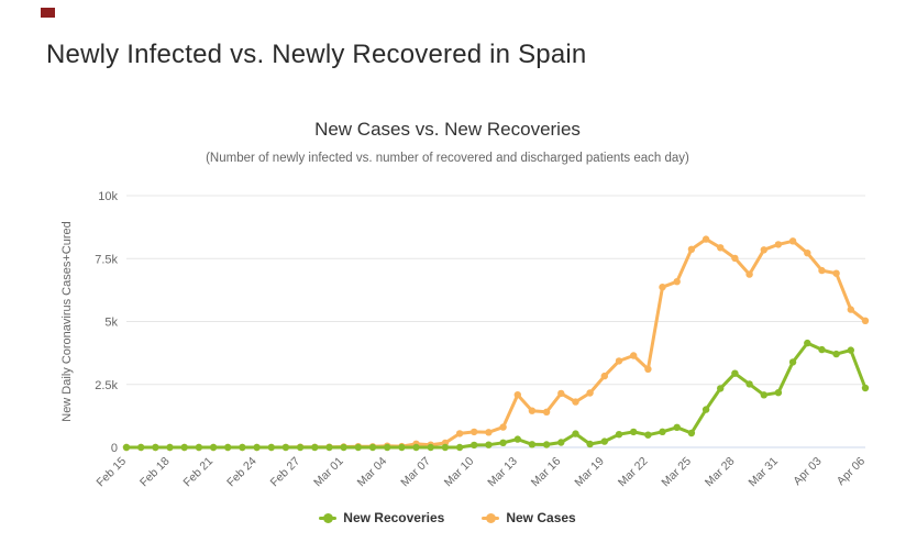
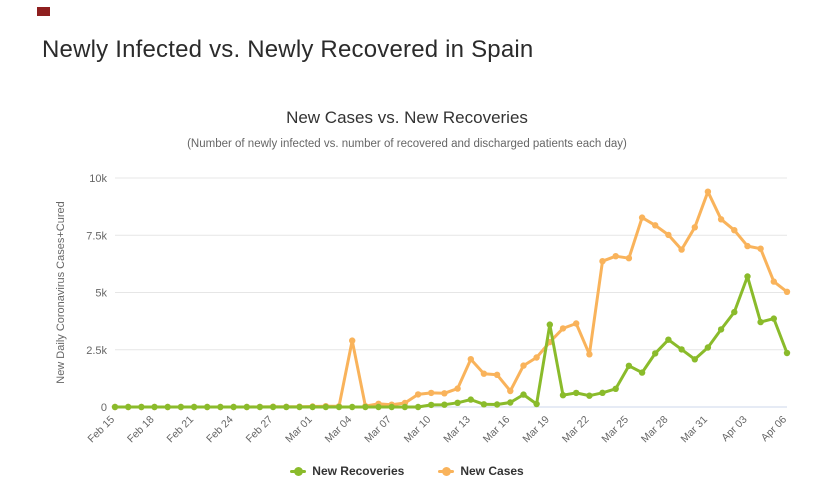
New Cases/Mar 04: 0.1k -> 2.9k
New Cases/Mar 16: 2.1k -> 0.7k
New Recoveries/Mar 19: 0.2k -> 3.6k
New Cases/Mar 22: 3.1k -> 2.3k
New Recoveries/Mar 25: 0.6k -> 1.8k
New Cases/Mar 25: 7.9k -> 6.5k
New Recoveries/Mar 31: 2.2k -> 2.6k
New Cases/Mar 31: 8.1k -> 9.4k
New Recoveries/Apr 03: 3.9k -> 5.7k
